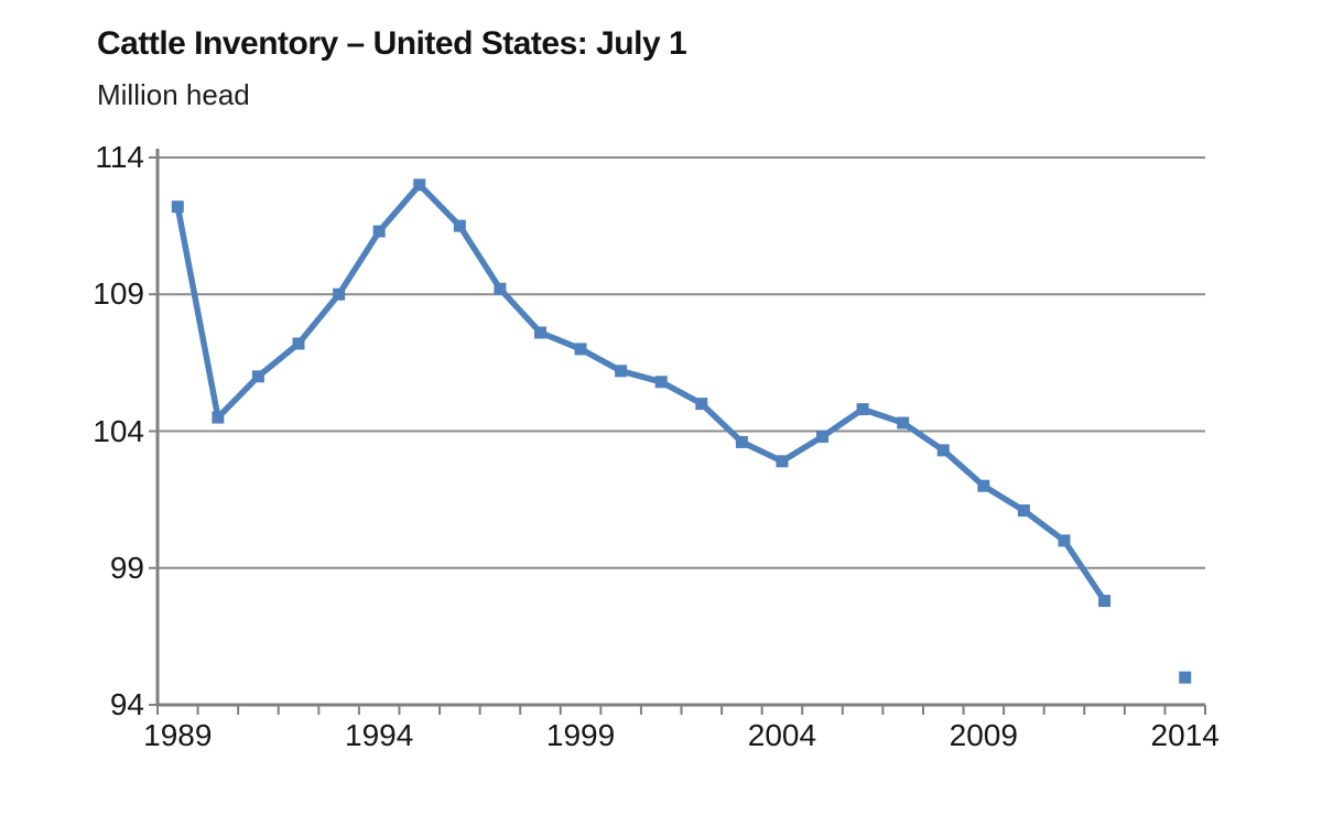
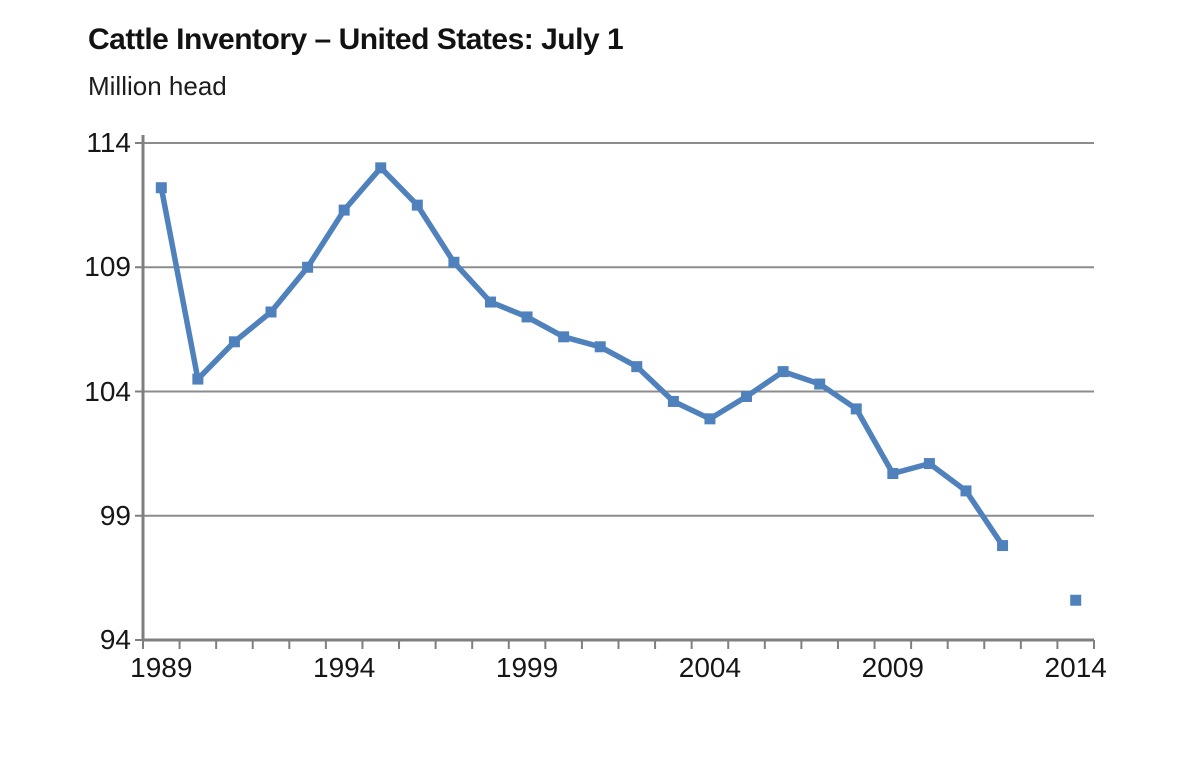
2009: 102.0 -> 100.7
2014: 95.0 -> 95.6
